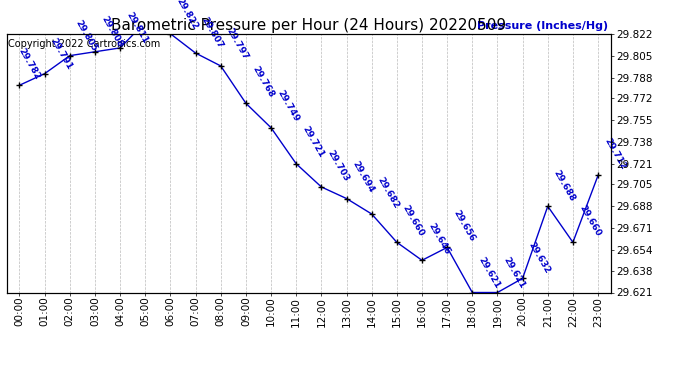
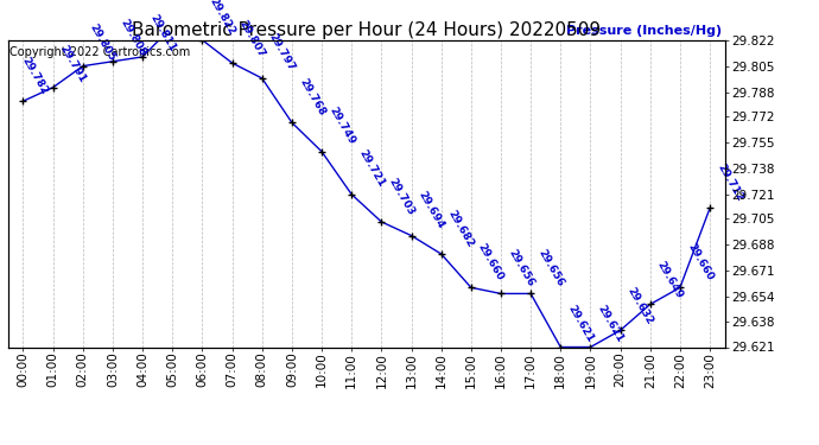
16:00: 29.646 -> 29.656
21:00: 29.688 -> 29.649
